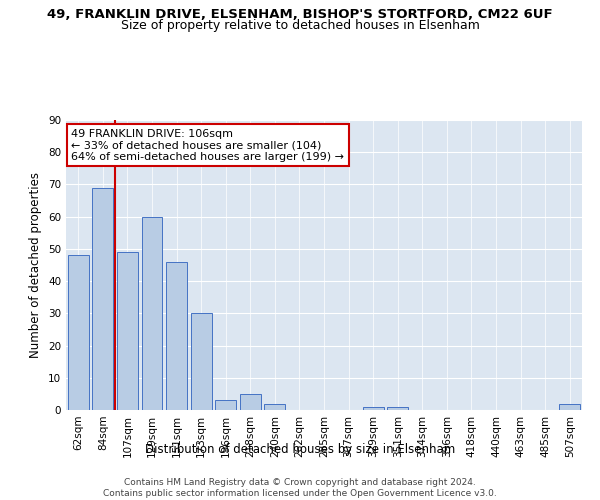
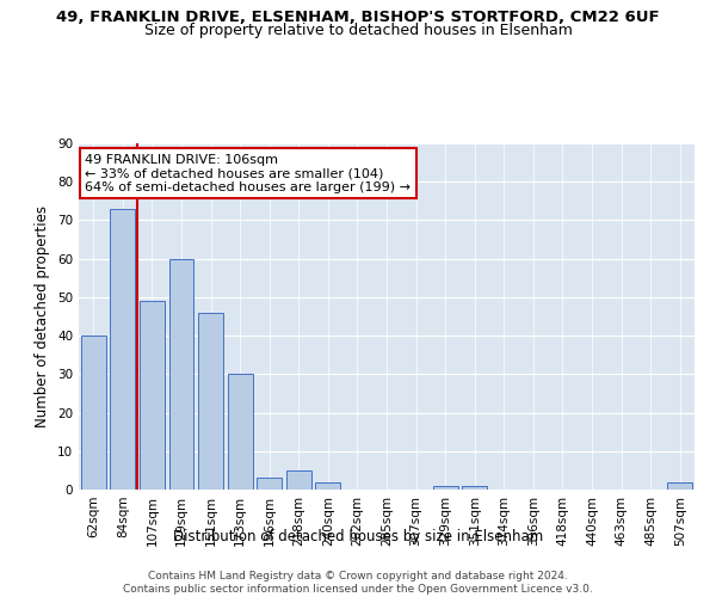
62sqm: 48 -> 40
84sqm: 69 -> 73
